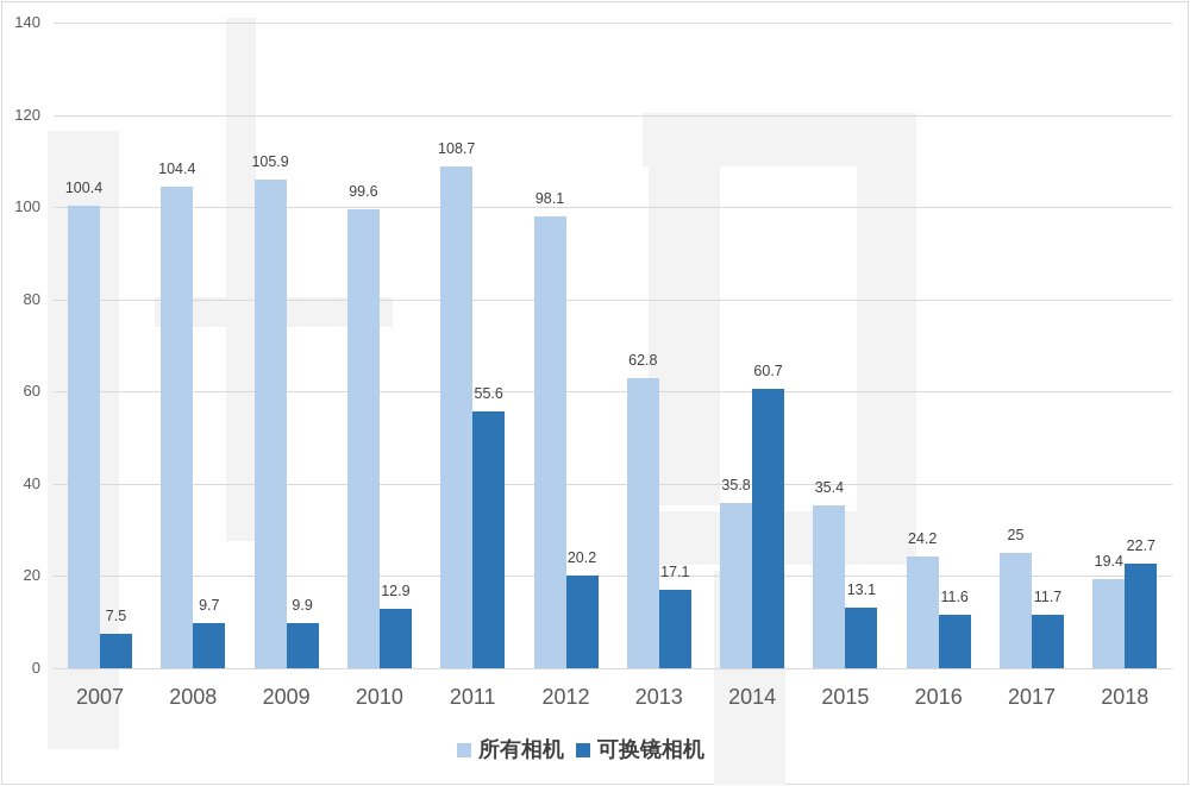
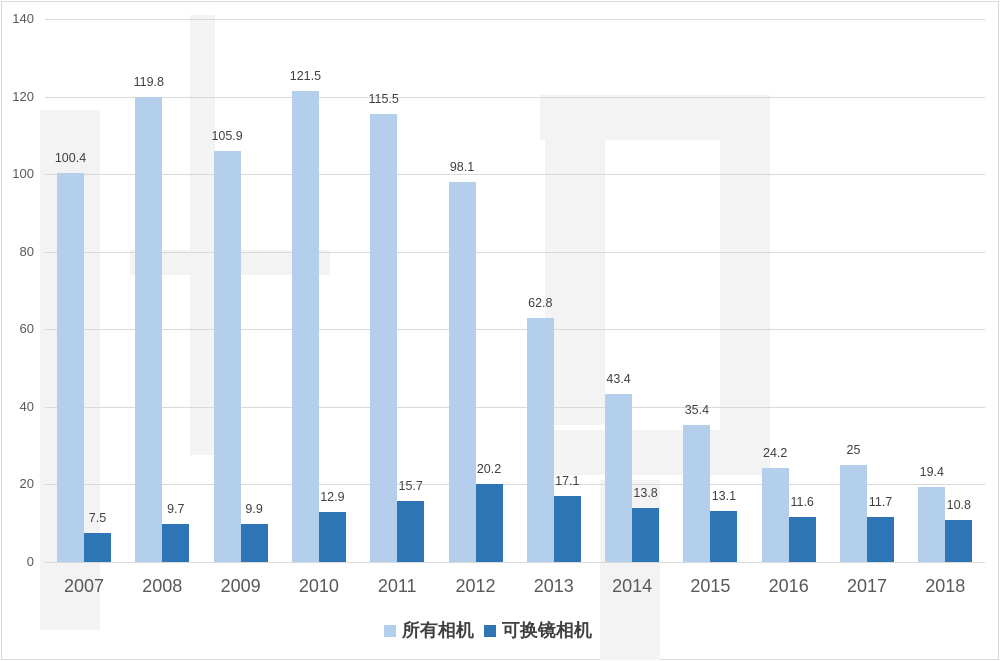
所有相机/2008: 104.4 -> 119.8
所有相机/2010: 99.6 -> 121.5
所有相机/2011: 108.7 -> 115.5
可换镜相机/2011: 55.6 -> 15.7
所有相机/2014: 35.8 -> 43.4
可换镜相机/2014: 60.7 -> 13.8
可换镜相机/2018: 22.7 -> 10.8
